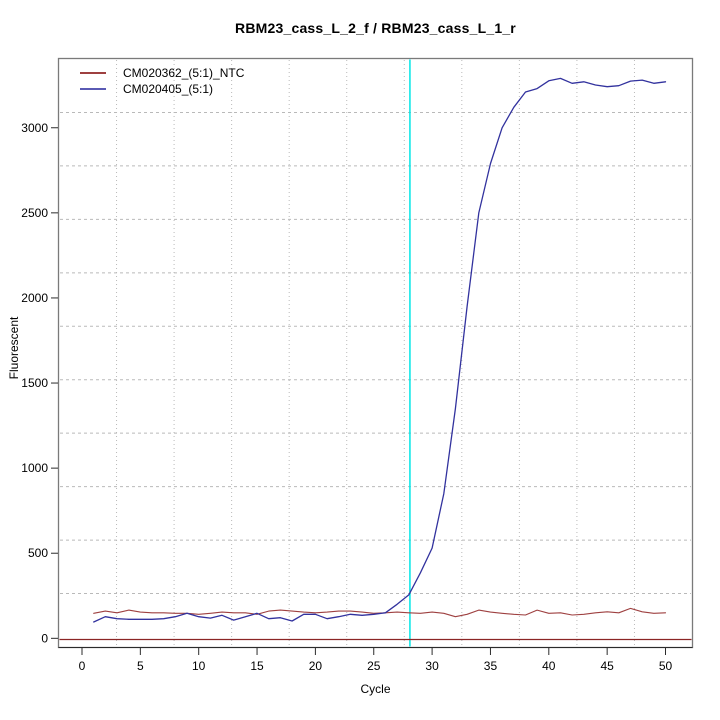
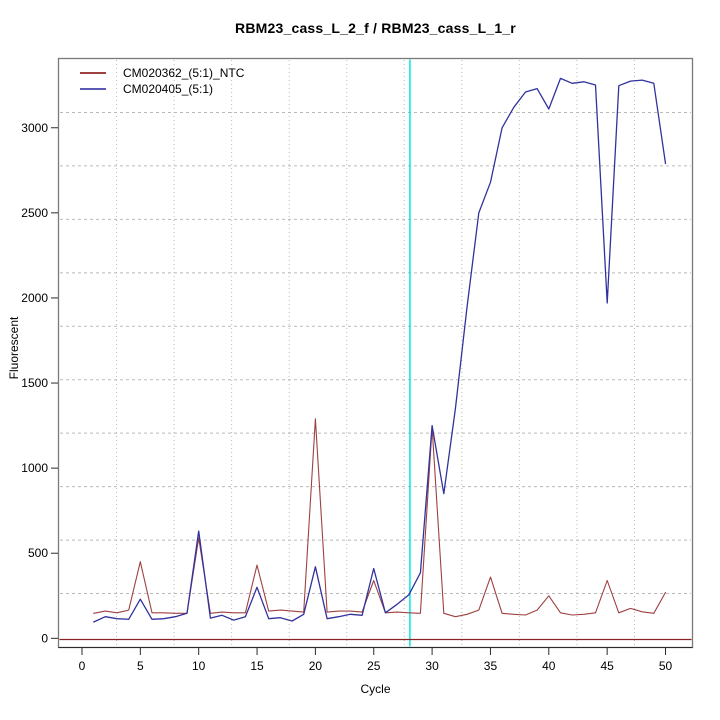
CM020362_(5:1)_NTC/5: 150 -> 450
CM020405_(5:1)/5: 110 -> 230
CM020362_(5:1)_NTC/10: 140 -> 590
CM020405_(5:1)/10: 130 -> 630
CM020362_(5:1)_NTC/15: 140 -> 430
CM020405_(5:1)/15: 150 -> 300
CM020362_(5:1)_NTC/20: 150 -> 1290
CM020405_(5:1)/20: 140 -> 420
CM020362_(5:1)_NTC/25: 150 -> 340
CM020405_(5:1)/25: 140 -> 410
CM020362_(5:1)_NTC/30: 150 -> 1240
CM020405_(5:1)/30: 530 -> 1250
CM020362_(5:1)_NTC/35: 150 -> 360
CM020405_(5:1)/35: 2790 -> 2680
CM020362_(5:1)_NTC/40: 150 -> 250
CM020405_(5:1)/40: 3280 -> 3110
CM020362_(5:1)_NTC/45: 160 -> 340
CM020405_(5:1)/45: 3240 -> 1970
CM020362_(5:1)_NTC/50: 150 -> 270
CM020405_(5:1)/50: 3270 -> 2790
